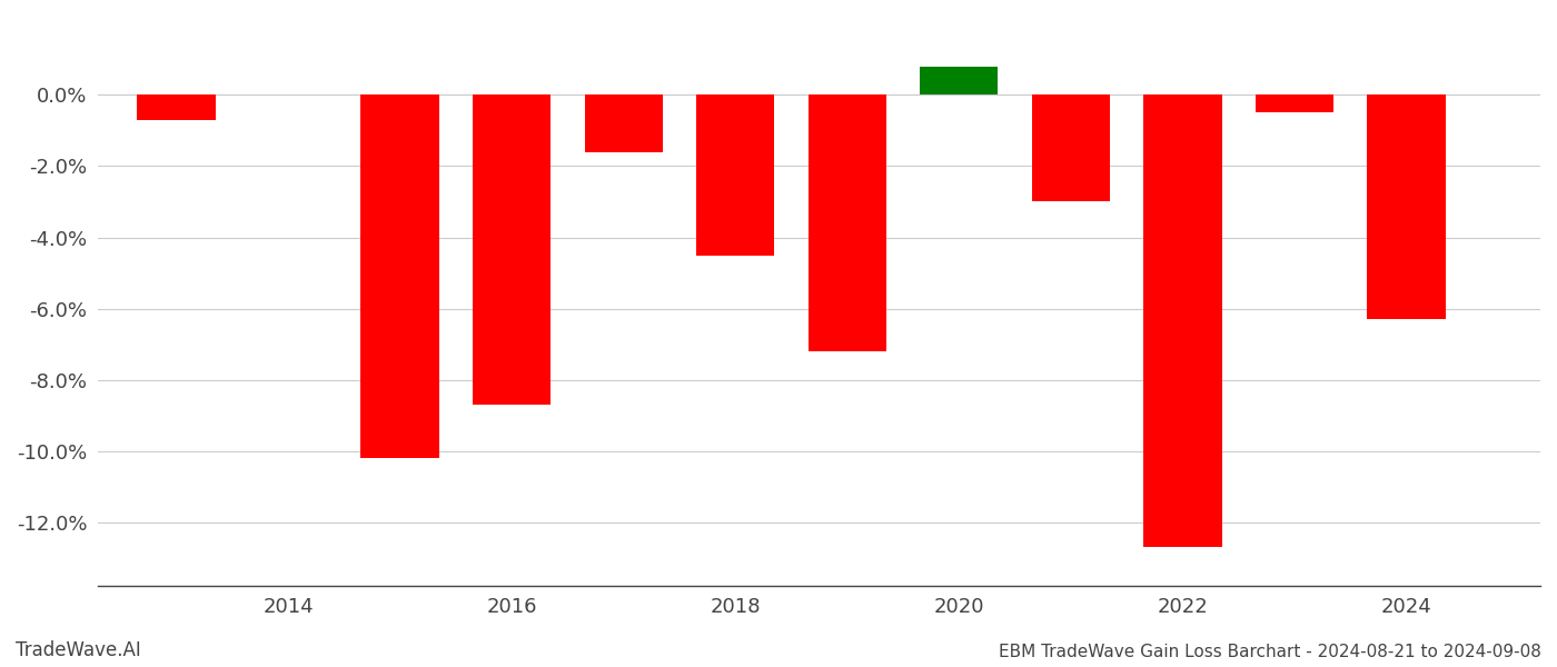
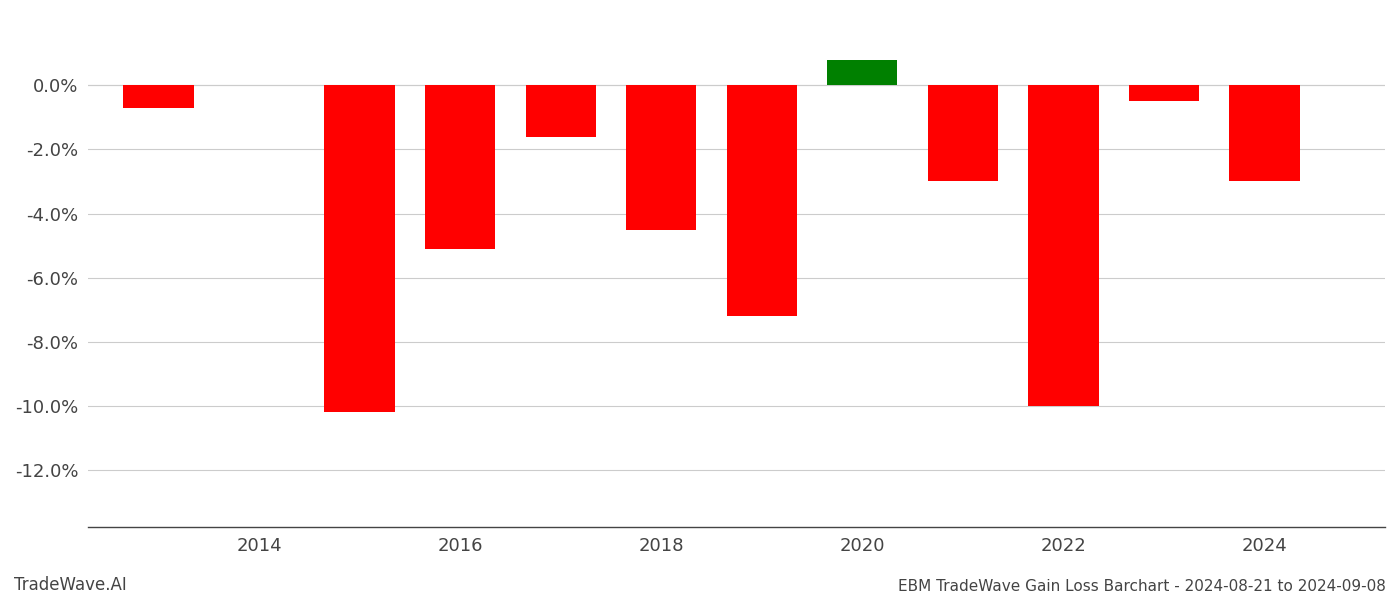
2016: -8.7% -> -5.1%
2022: -12.7% -> -10.0%
2024: -6.3% -> -3.0%
